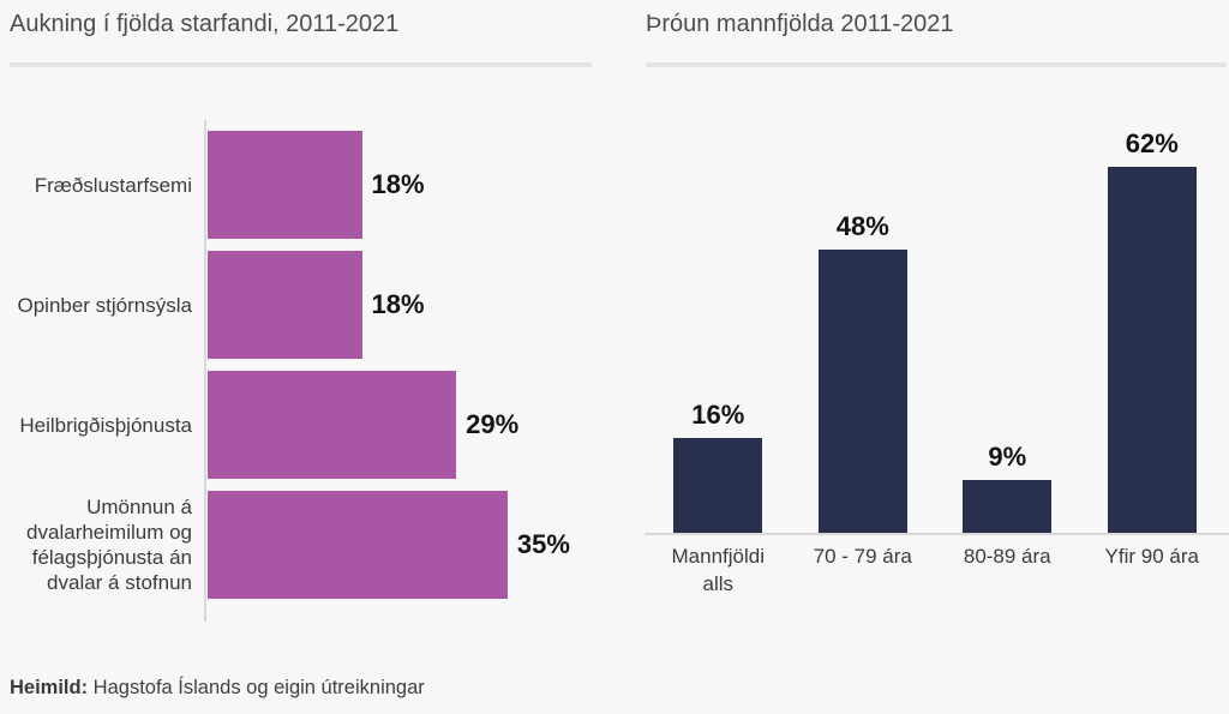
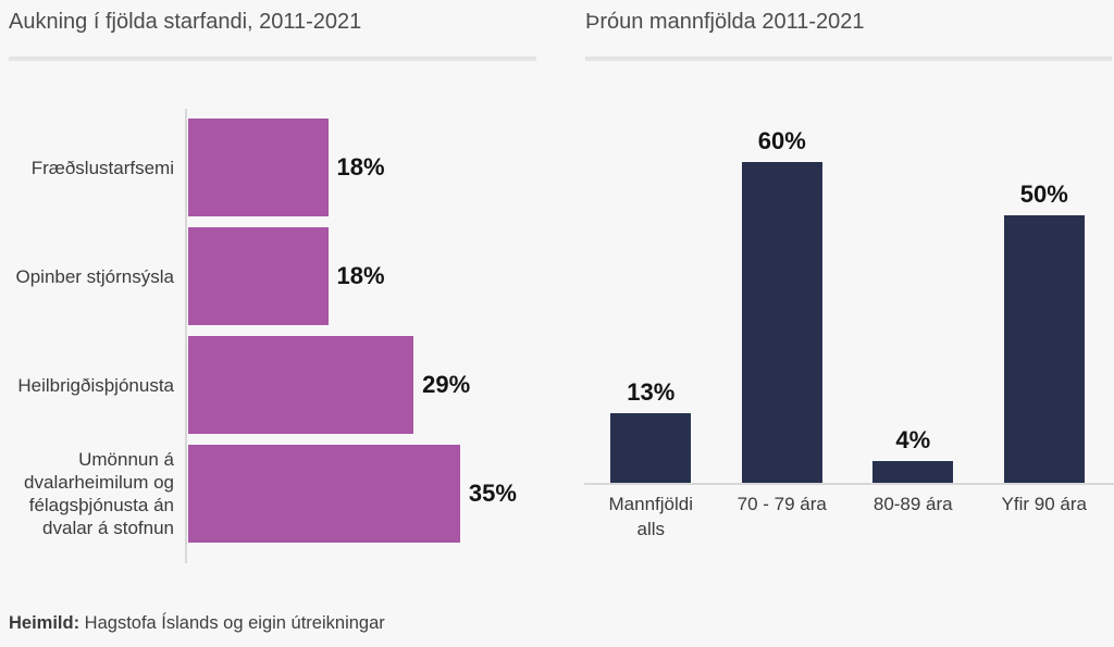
Þróun mannfjölda 2011-2021/Mannfjöldi alls: 16% -> 13%
Þróun mannfjölda 2011-2021/70 - 79 ára: 48% -> 60%
Þróun mannfjölda 2011-2021/80-89 ára: 9% -> 4%
Þróun mannfjölda 2011-2021/Yfir 90 ára: 62% -> 50%
